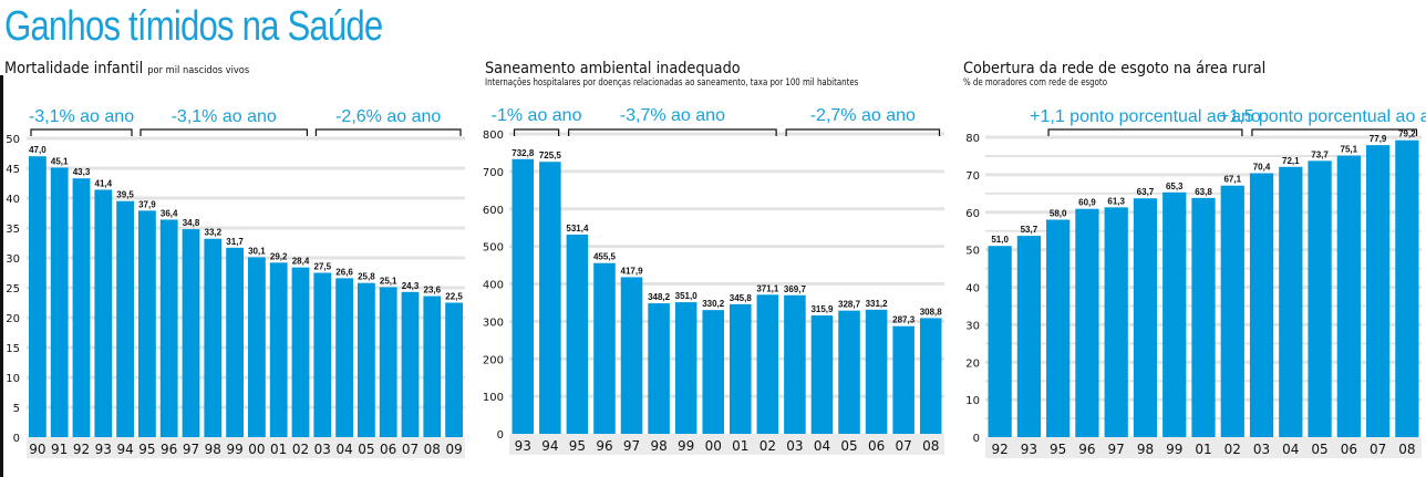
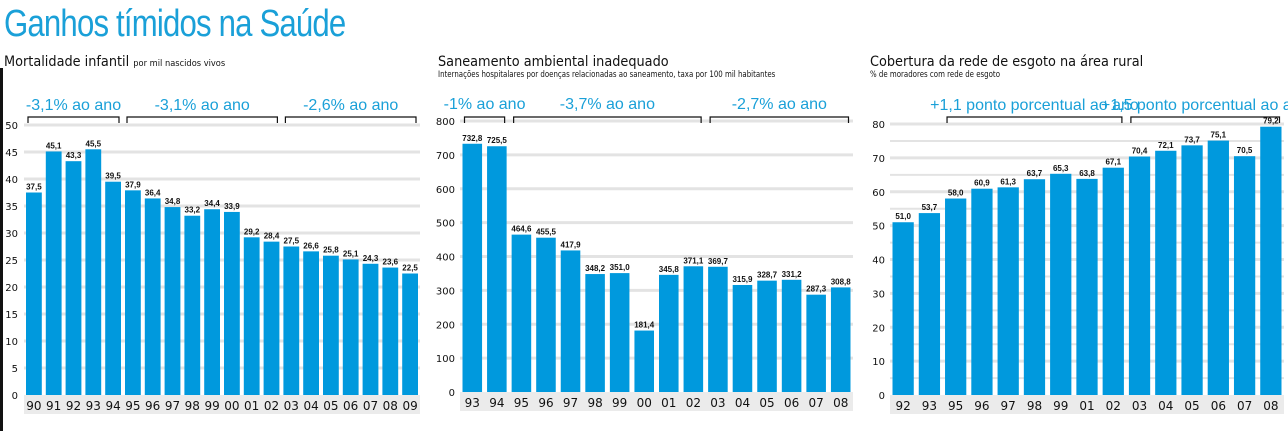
Mortalidade infantil/90: 47,0 -> 37,5
Mortalidade infantil/93: 41,4 -> 45,5
Mortalidade infantil/99: 31,7 -> 34,4
Mortalidade infantil/00: 30,1 -> 33,9
Saneamento ambiental inadequado/95: 531,4 -> 464,6
Saneamento ambiental inadequado/00: 330,2 -> 181,4
Cobertura da rede de esgoto na área rural/07: 77,9 -> 70,5
